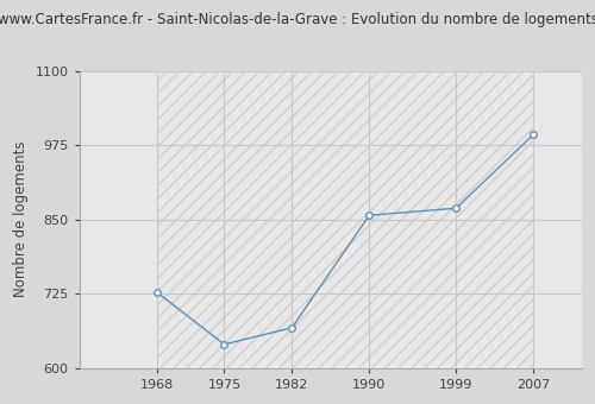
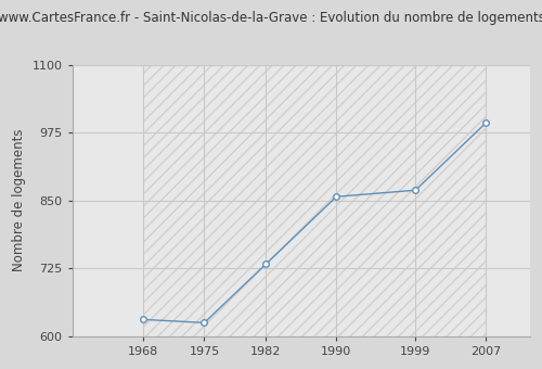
1968: 728 -> 631
1975: 640 -> 625
1982: 668 -> 733
